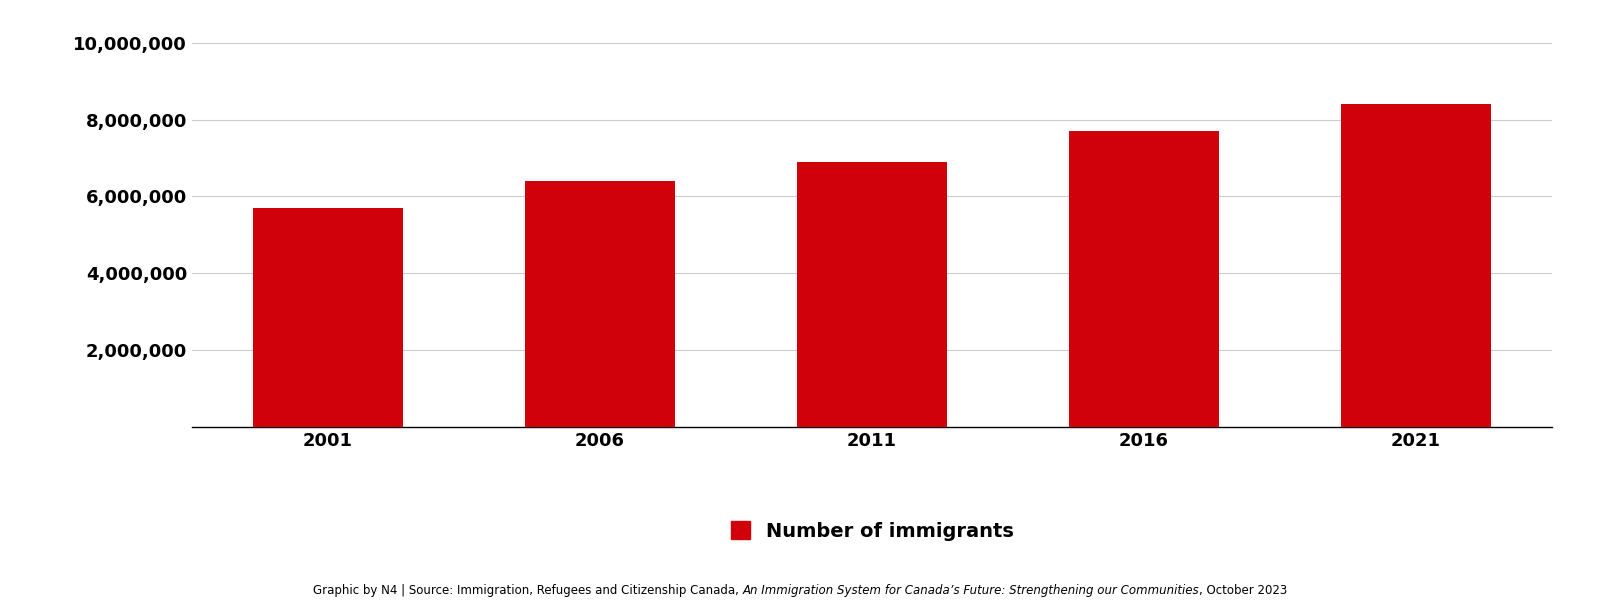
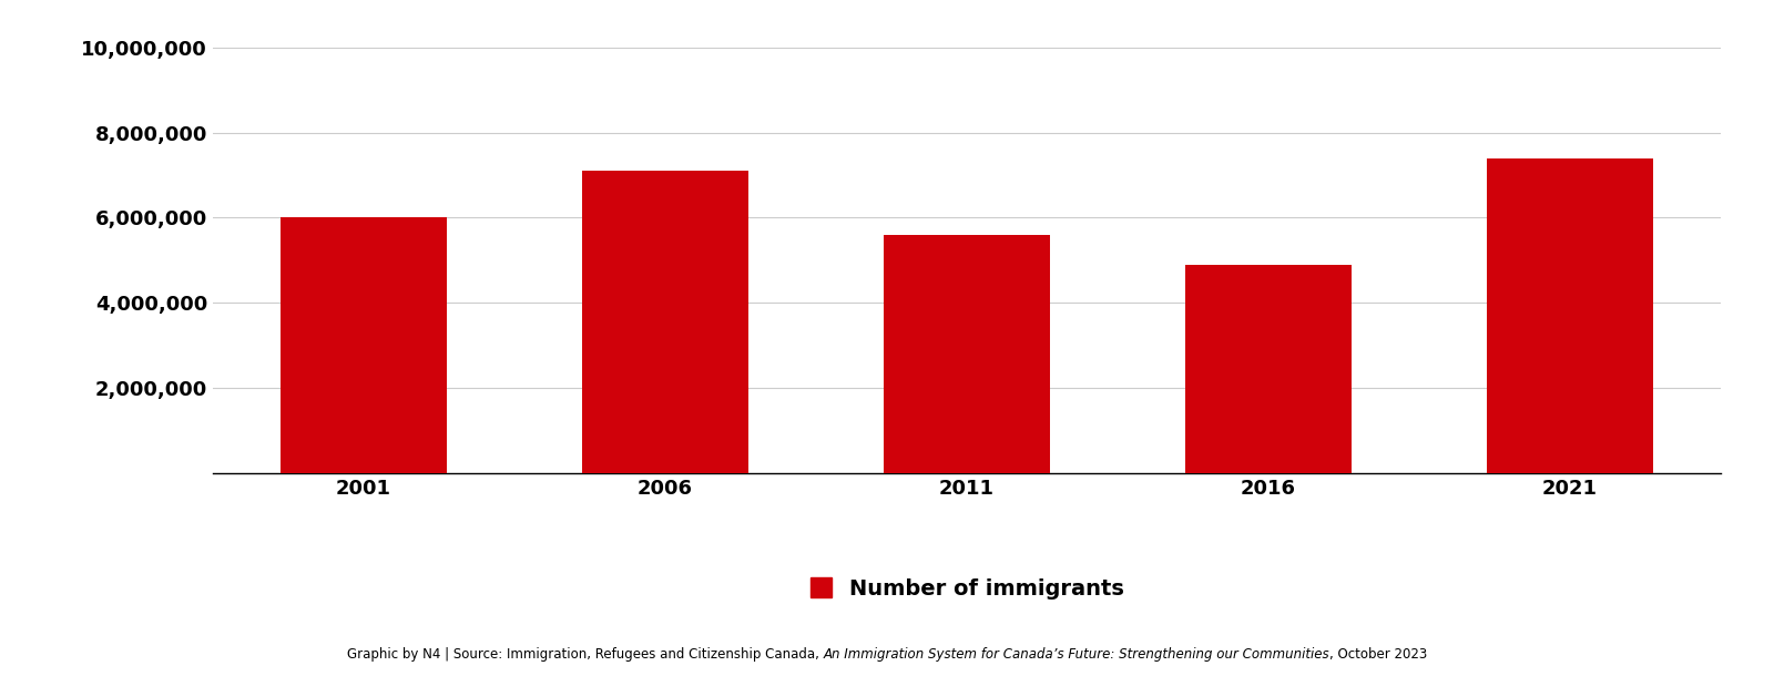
2001: 5,700,000 -> 6,000,000
2006: 6,400,000 -> 7,100,000
2011: 6,900,000 -> 5,600,000
2016: 7,700,000 -> 4,900,000
2021: 8,400,000 -> 7,400,000
